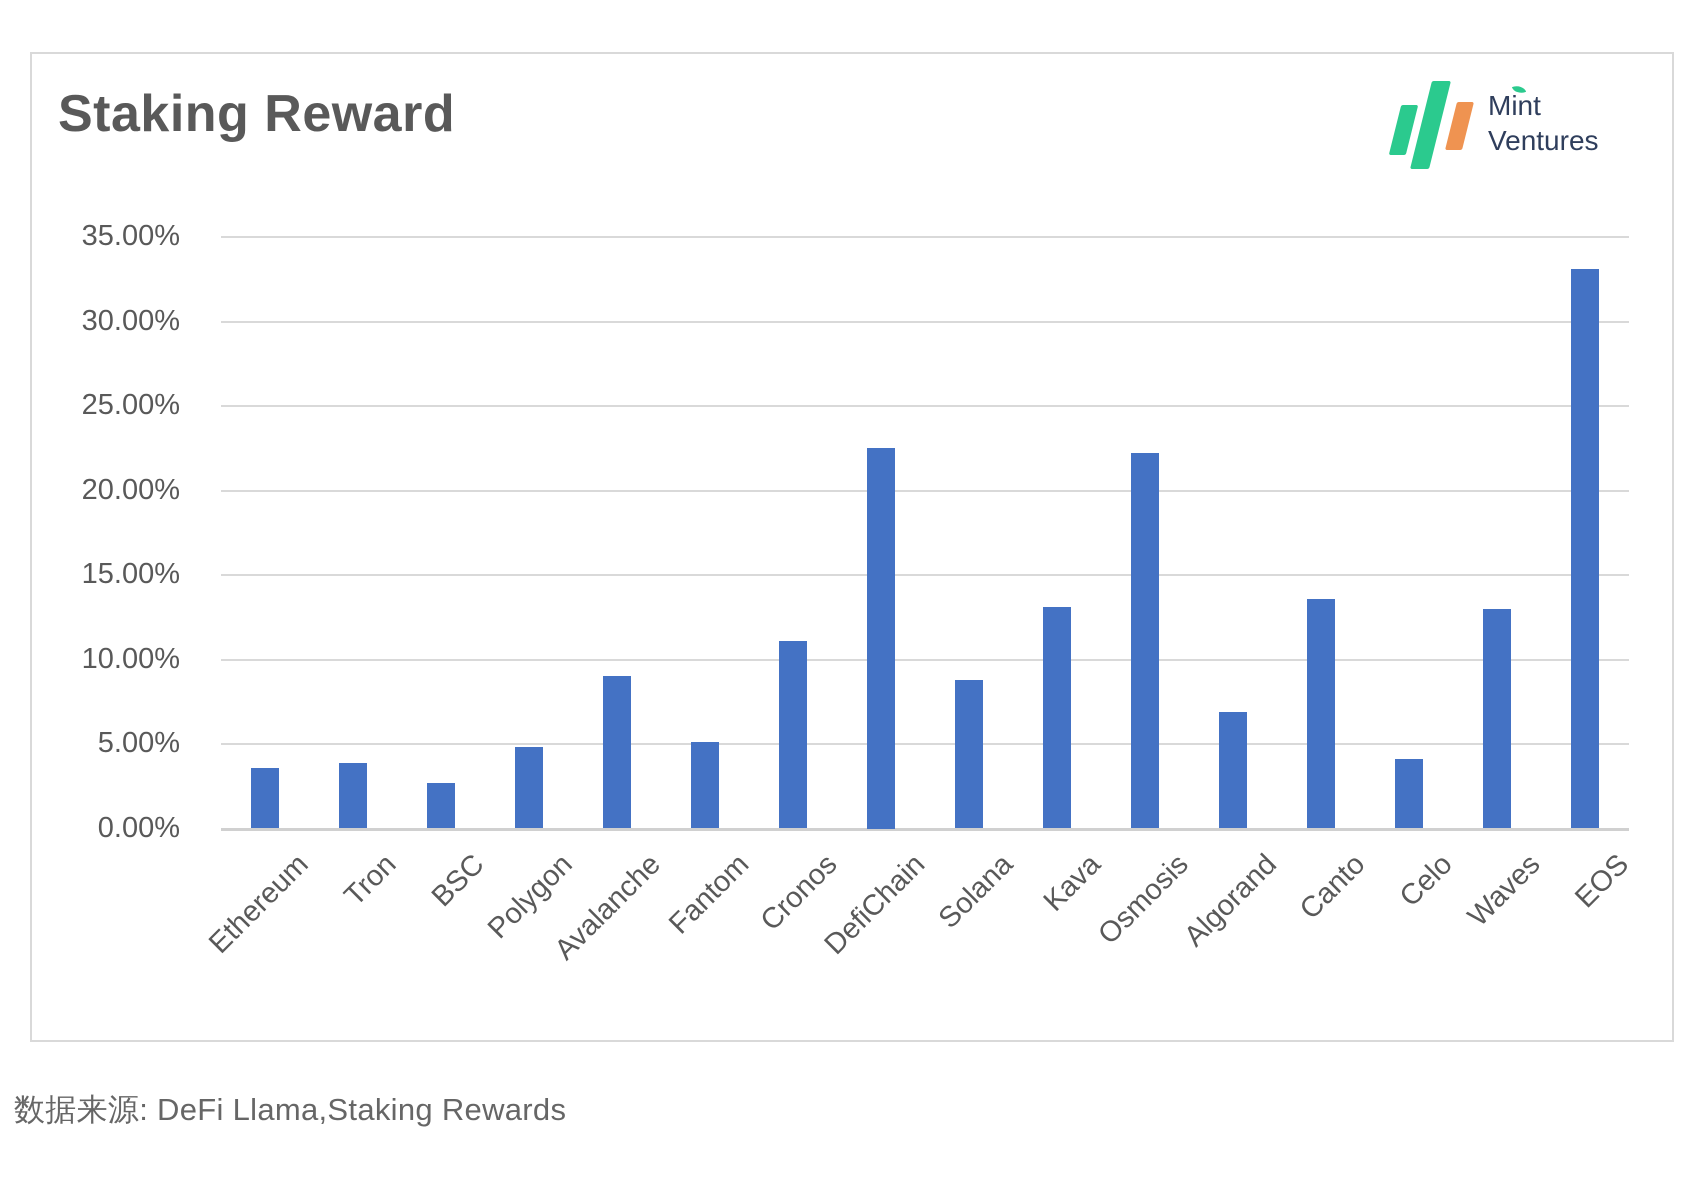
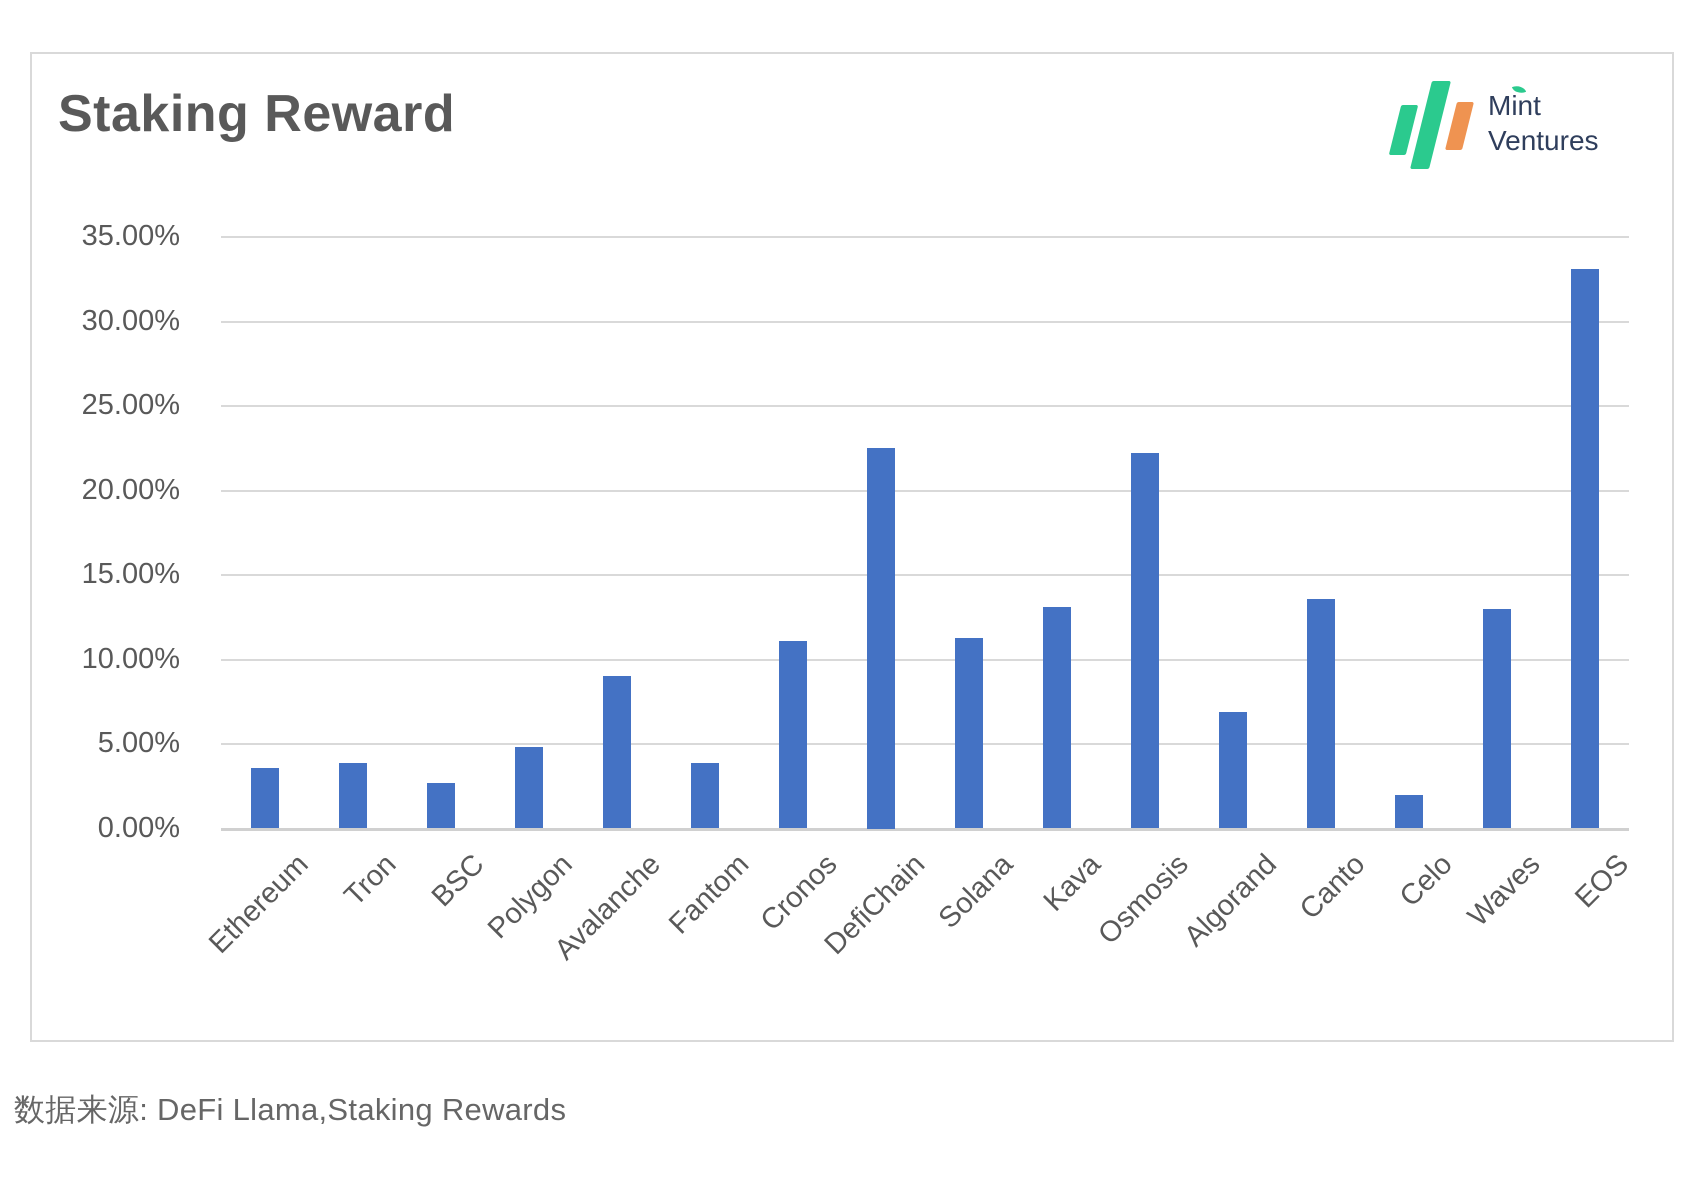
Fantom: 5.1% -> 3.9%
Solana: 8.8% -> 11.3%
Celo: 4.1% -> 2.0%
